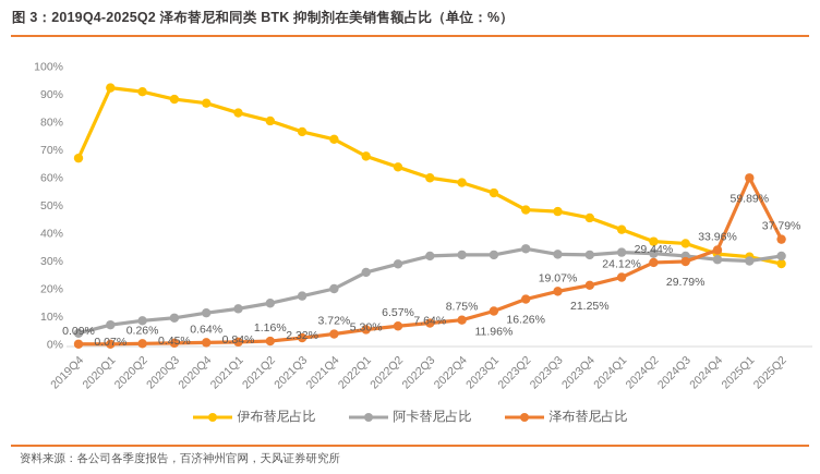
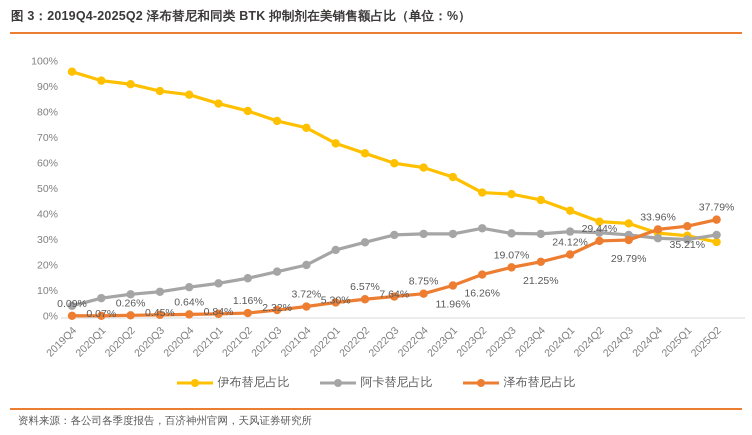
伊布替尼占比/2019Q4: 67% -> 96%
泽布替尼占比/2025Q1: 59.89% -> 35.21%
